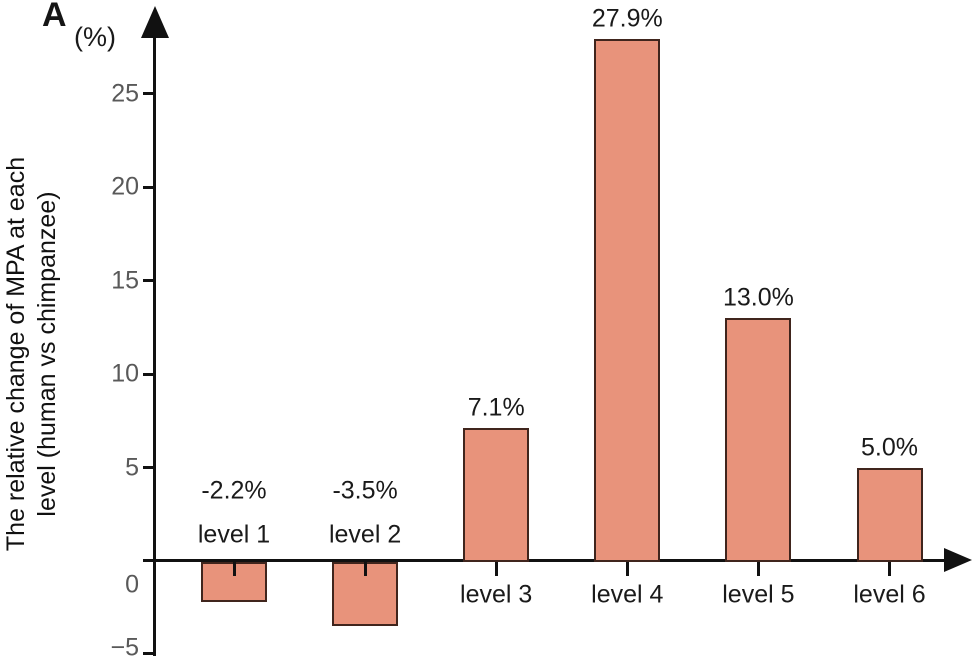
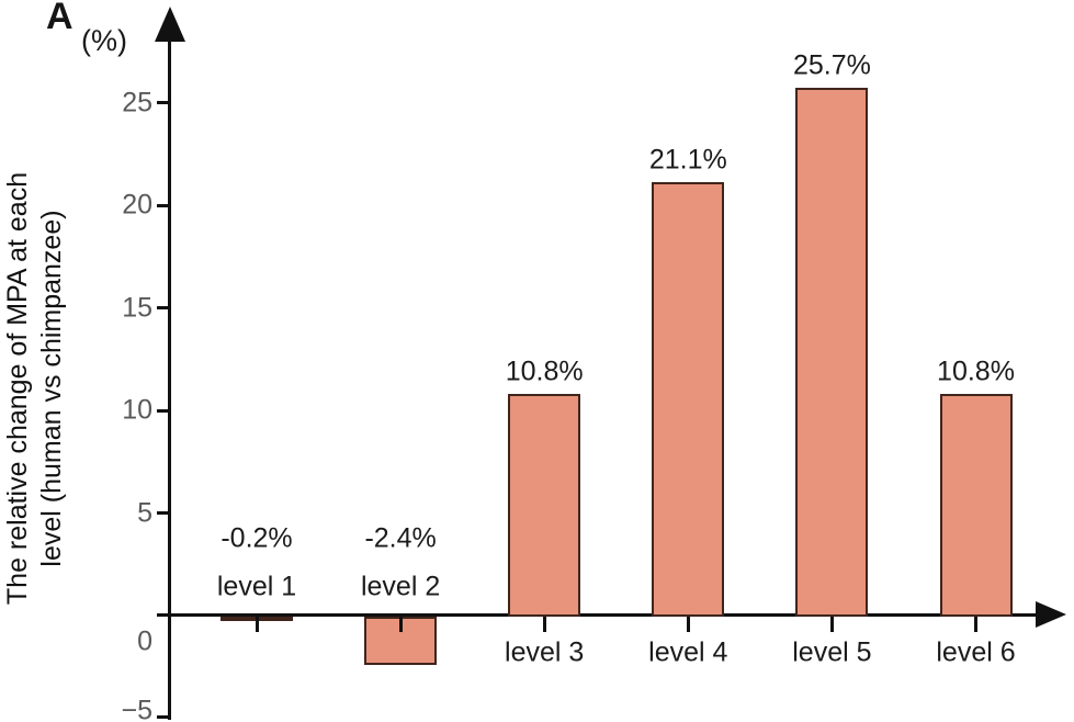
level 1: -2.2% -> -0.2%
level 2: -3.5% -> -2.4%
level 3: 7.1% -> 10.8%
level 4: 27.9% -> 21.1%
level 5: 13.0% -> 25.7%
level 6: 5.0% -> 10.8%
